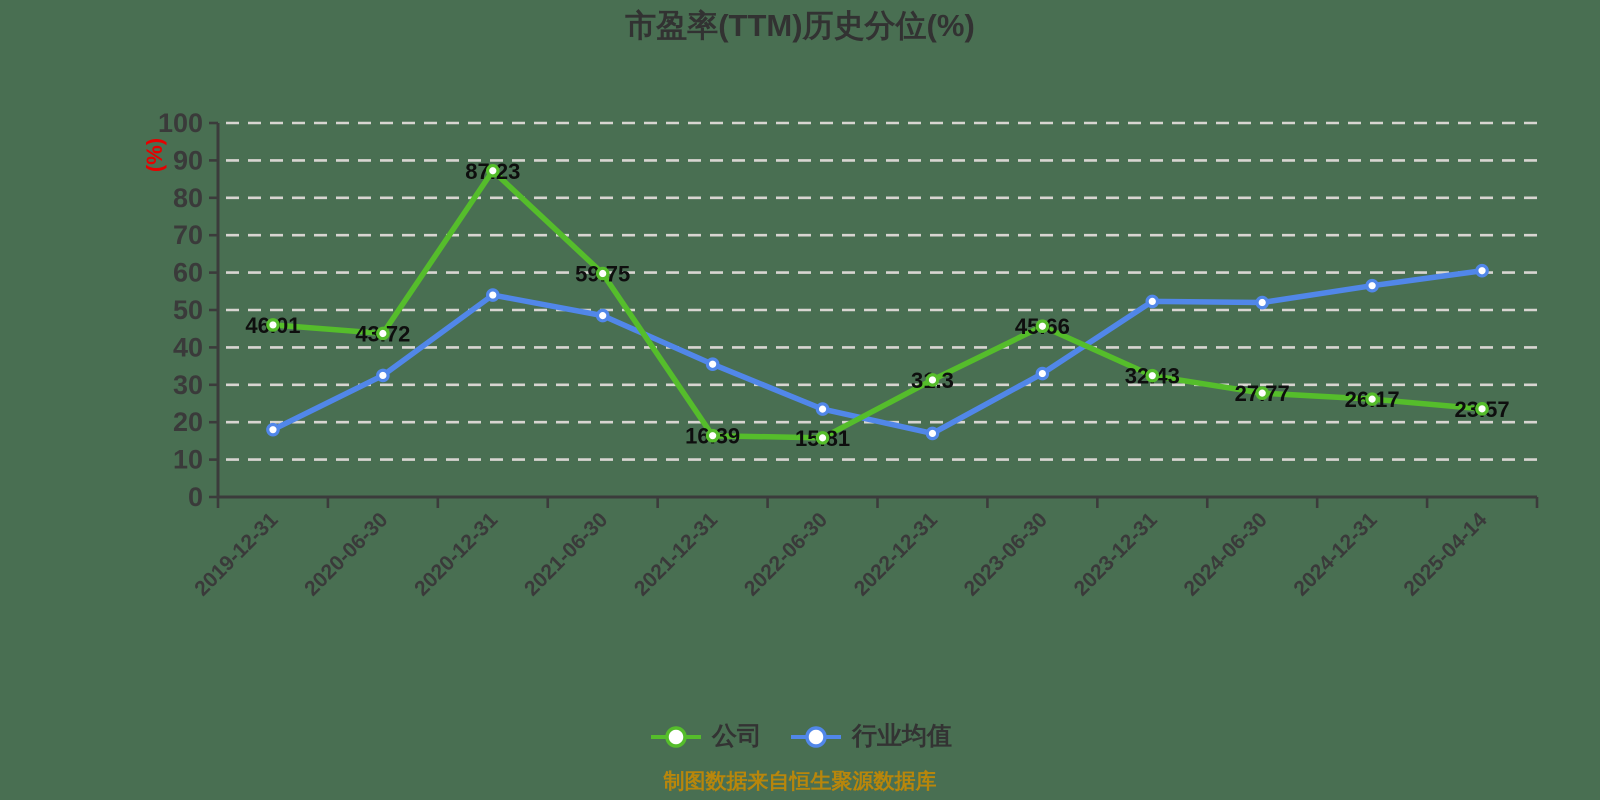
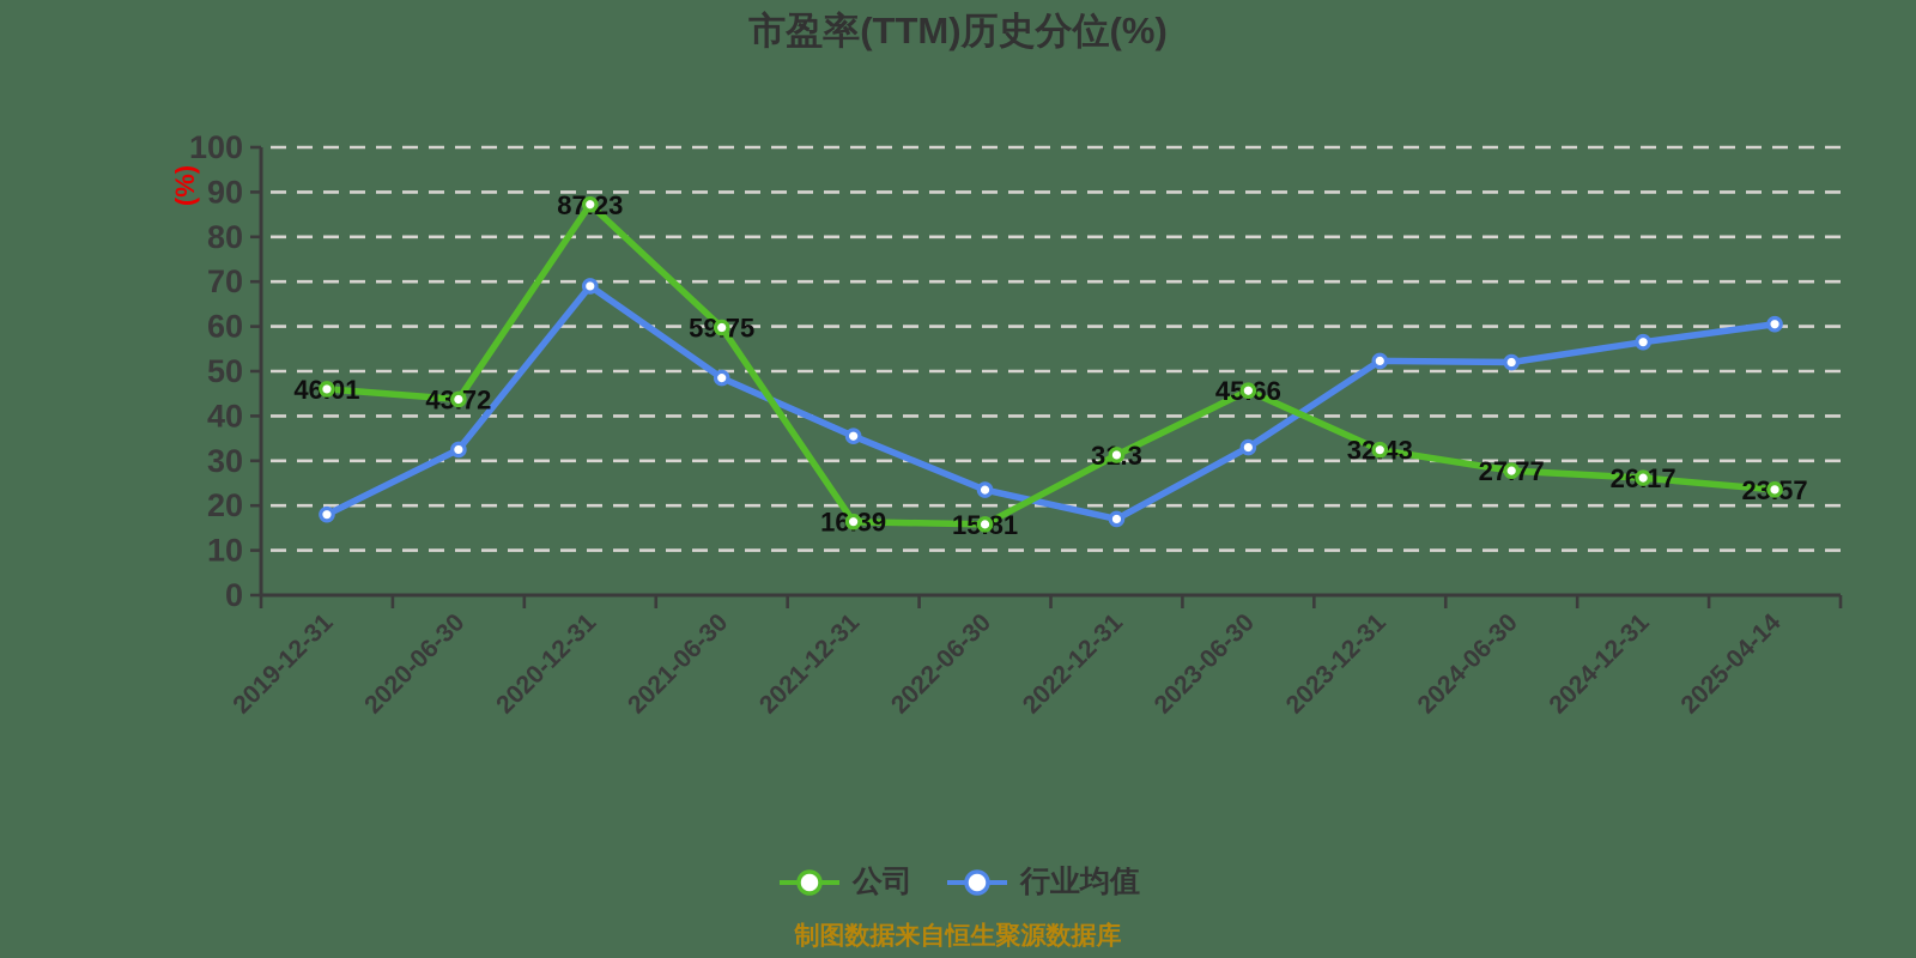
行业均值/2020-12-31: 54 -> 69
